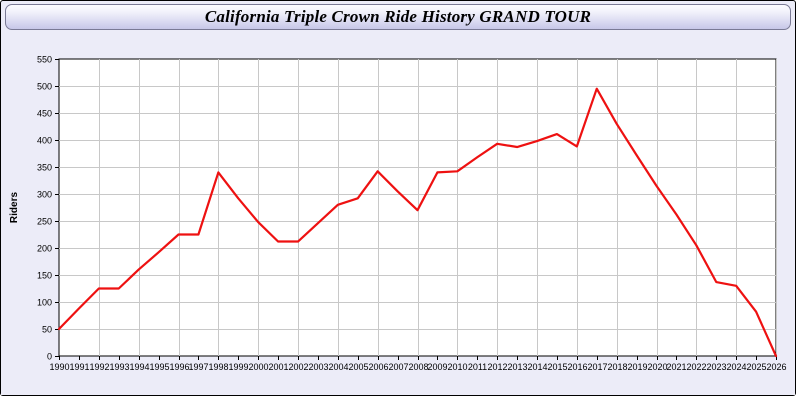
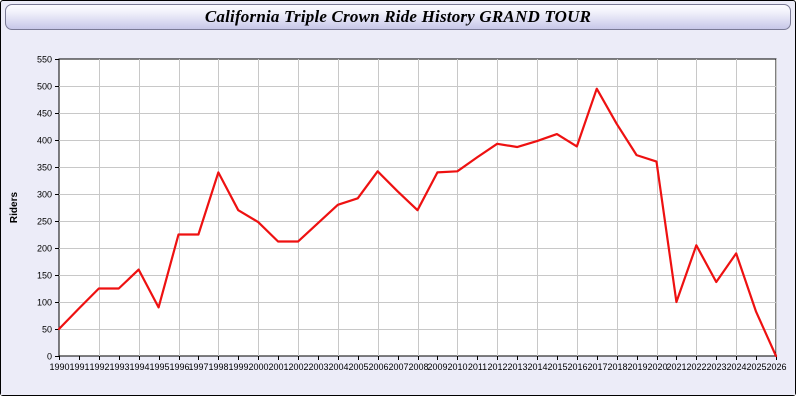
1995: 190 -> 90
1999: 290 -> 270
2020: 320 -> 360
2021: 260 -> 100
2024: 130 -> 190
